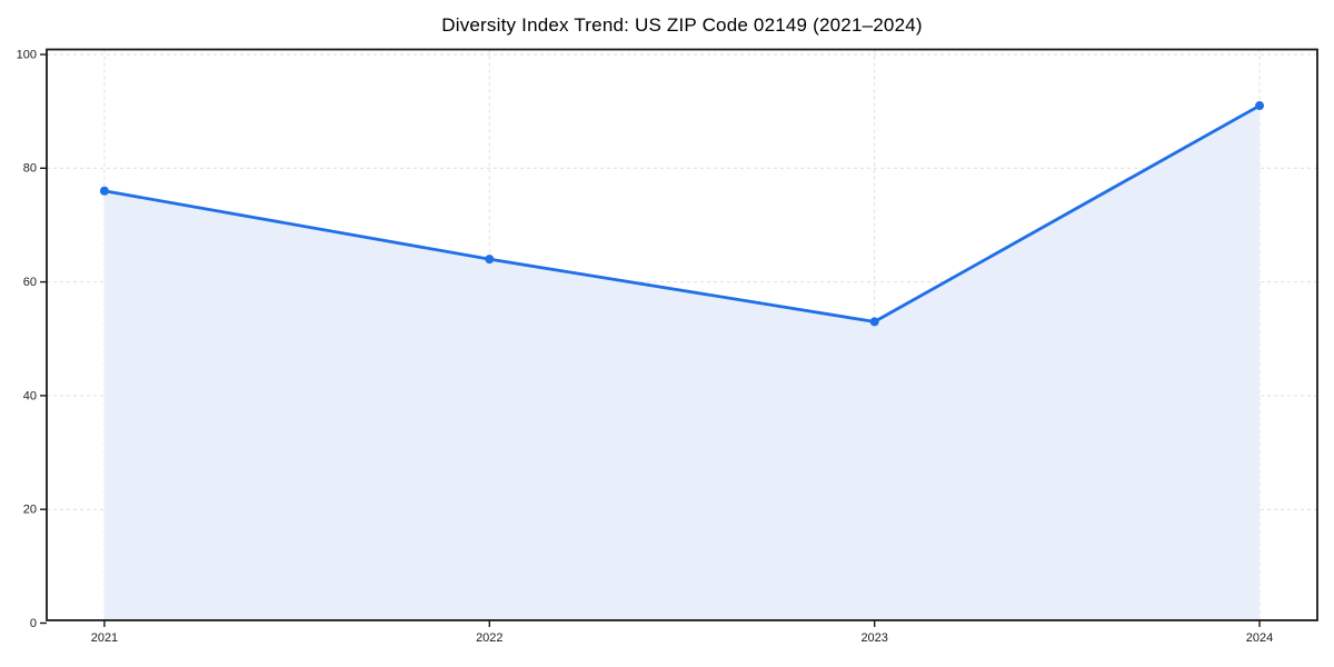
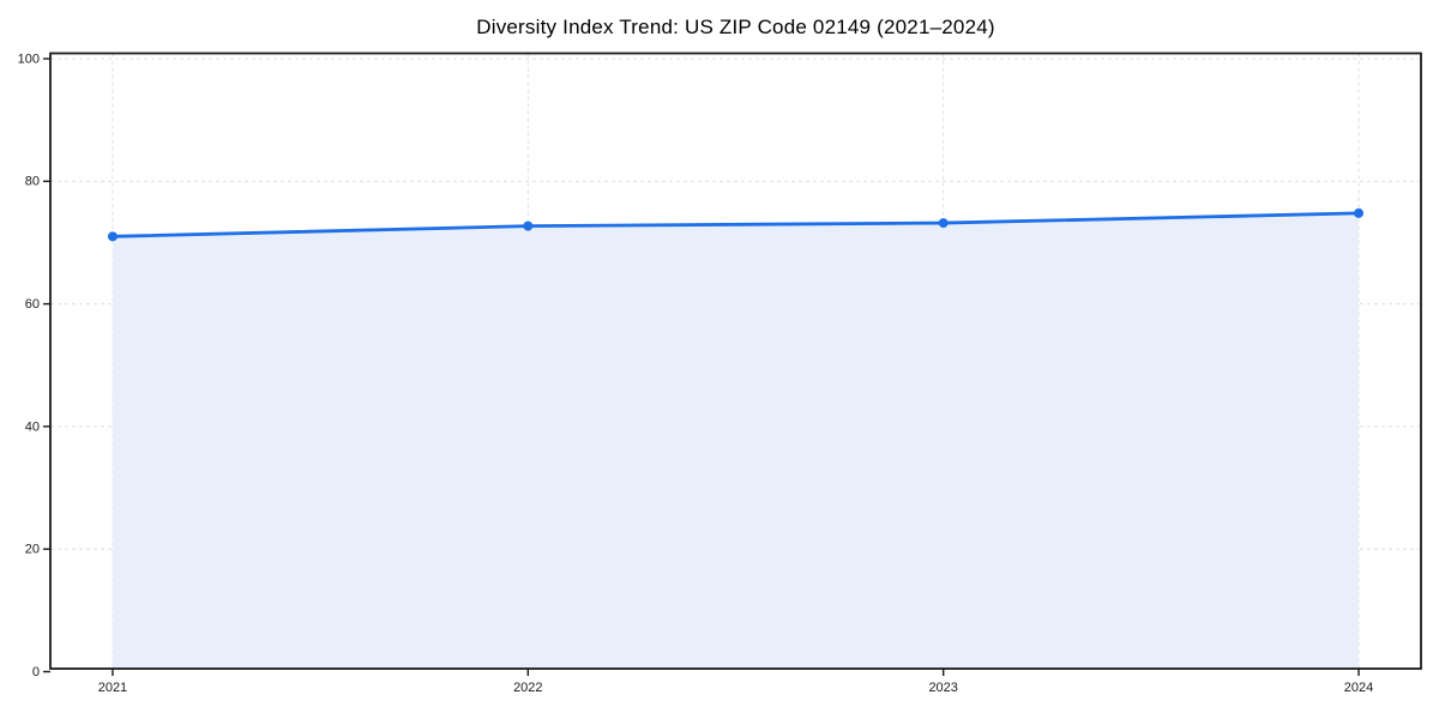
2021: 76 -> 71
2022: 64 -> 73
2023: 53 -> 73
2024: 91 -> 75
